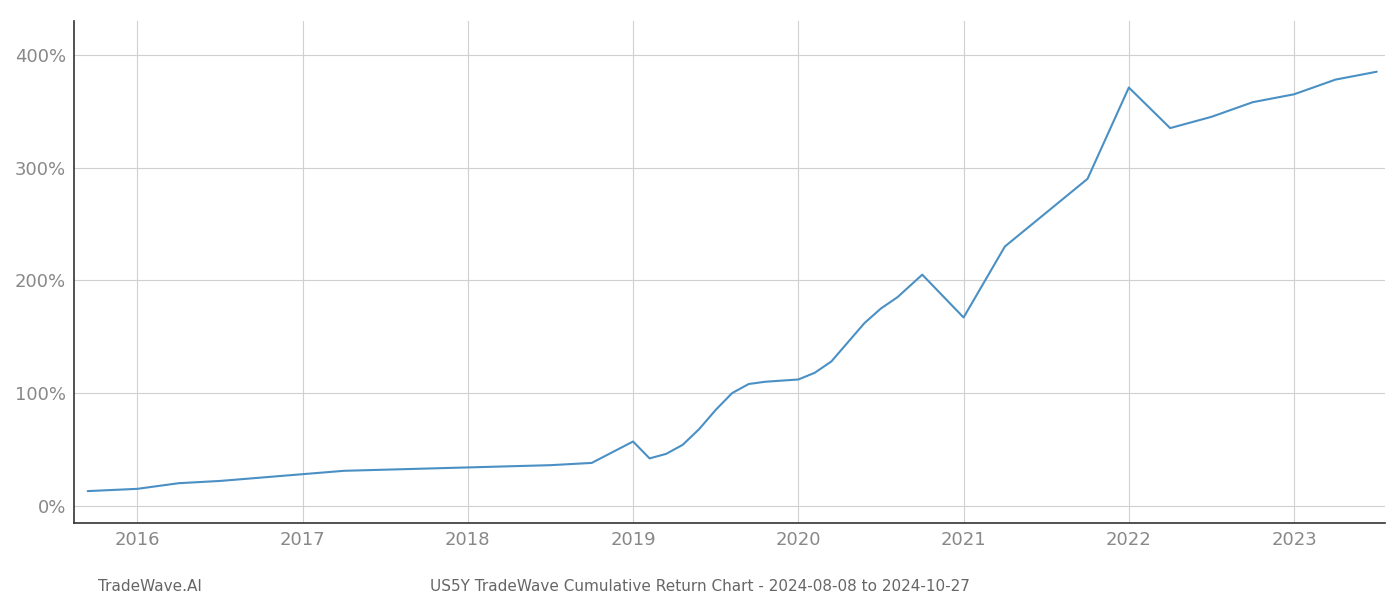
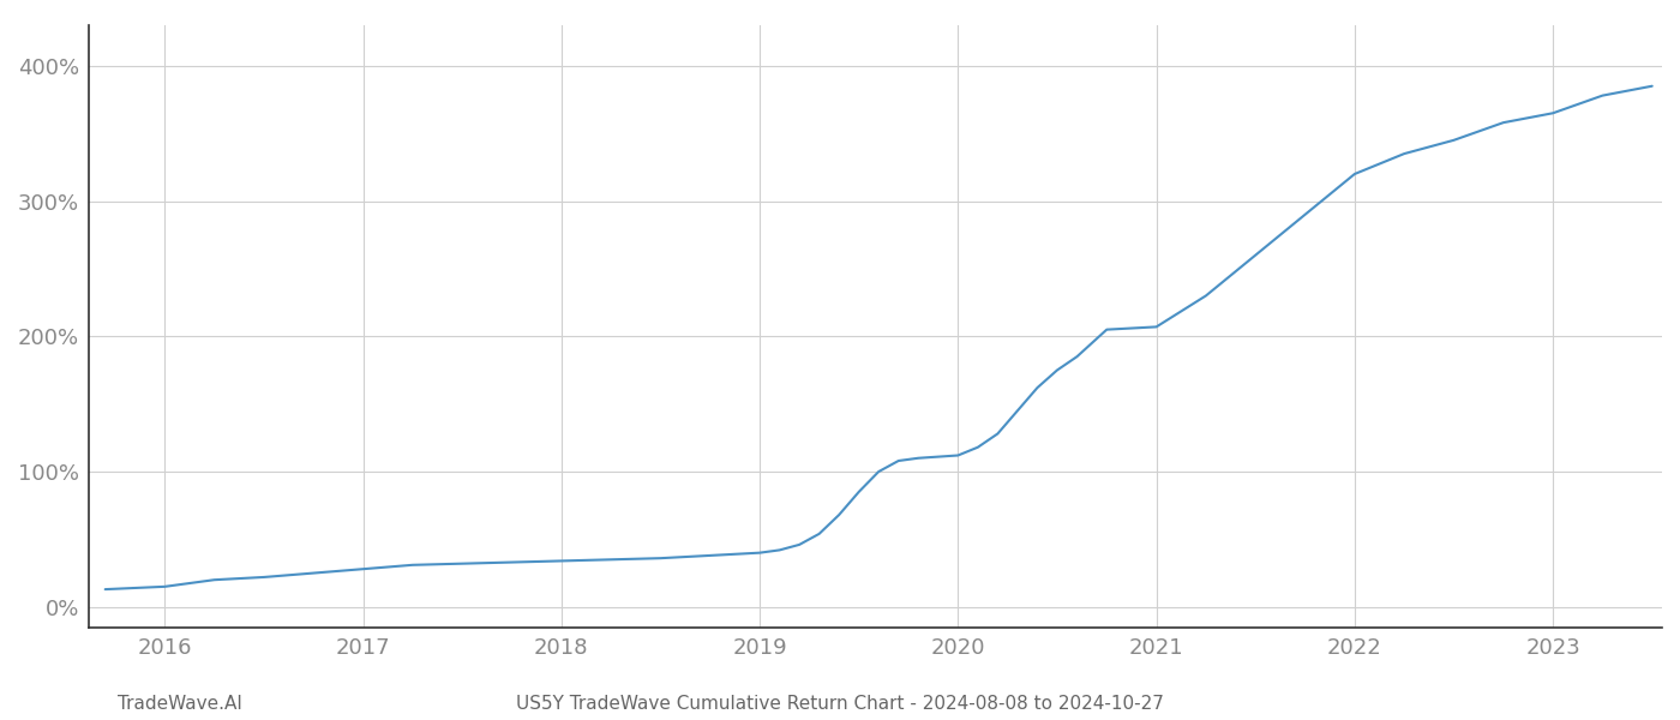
2019: 57% -> 40%
2021: 167% -> 207%
2022: 371% -> 320%
